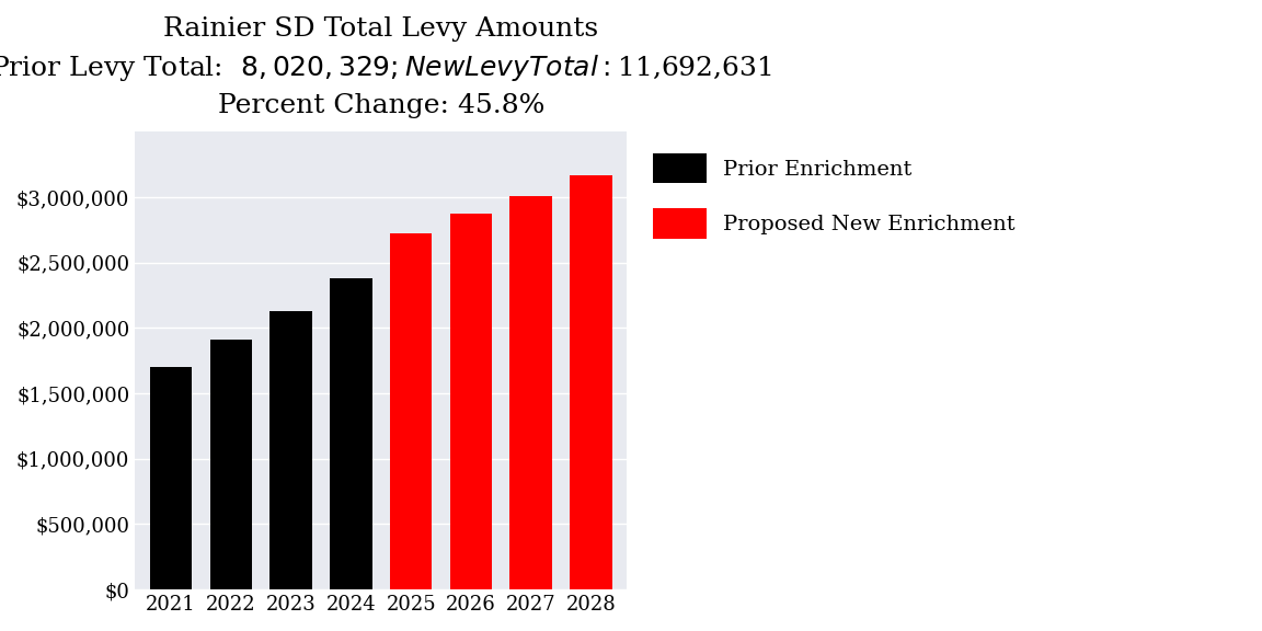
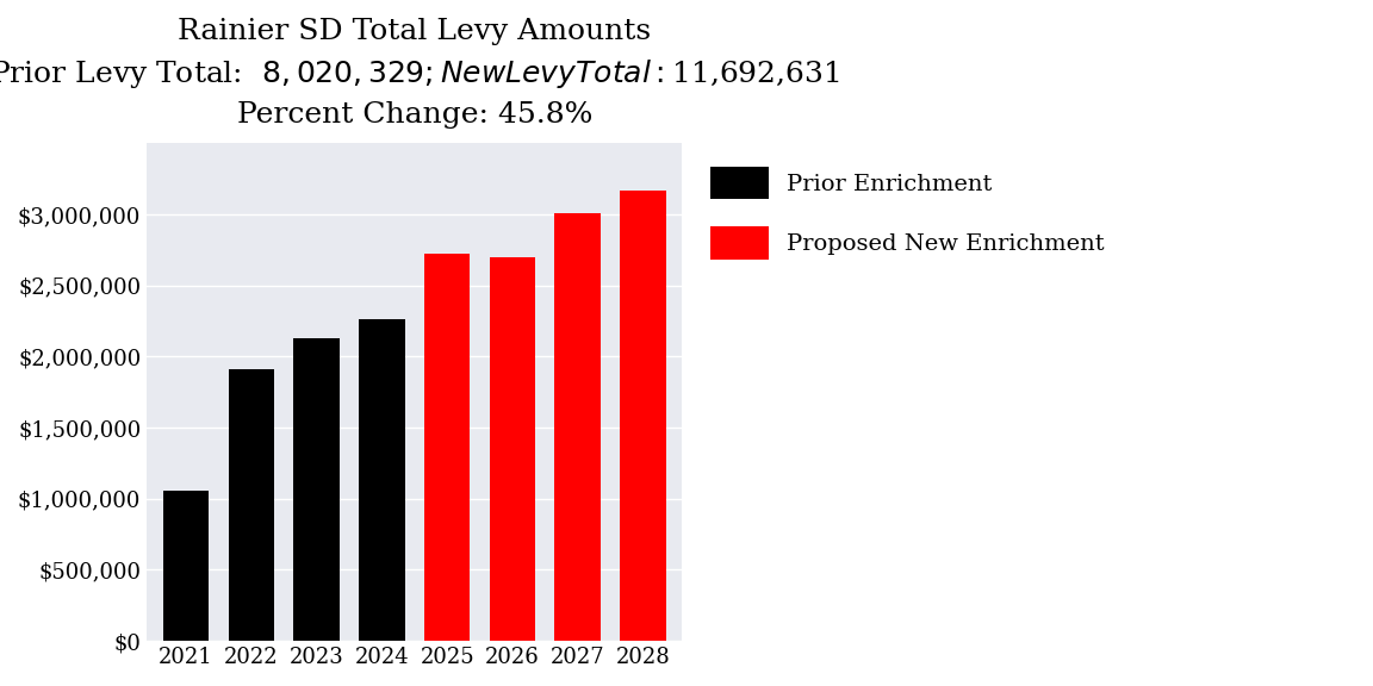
2021: $1,700,000 -> $1,060,000
2024: $2,380,000 -> $2,260,000
2026: $2,870,000 -> $2,700,000
